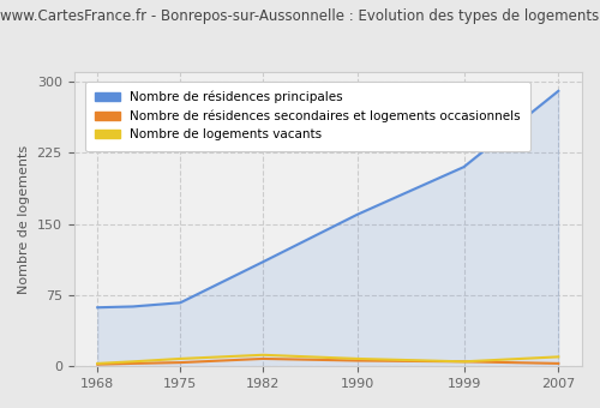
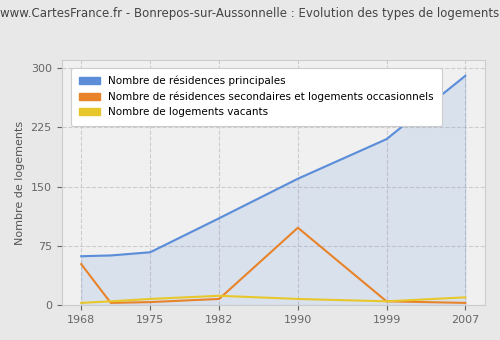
Nombre de résidences secondaires et logements occasionnels/1968: 2 -> 52
Nombre de résidences secondaires et logements occasionnels/1990: 6 -> 98
